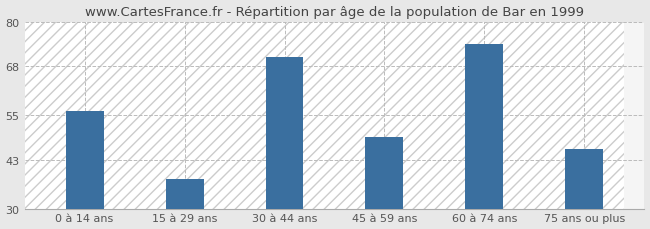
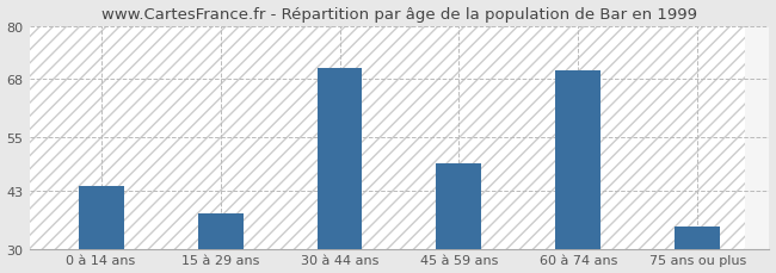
0 à 14 ans: 56.0 -> 44.0
60 à 74 ans: 74.0 -> 70.0
75 ans ou plus: 46.0 -> 35.0
